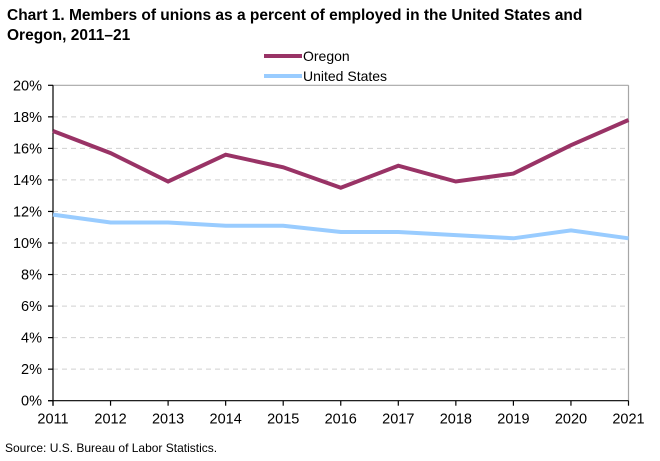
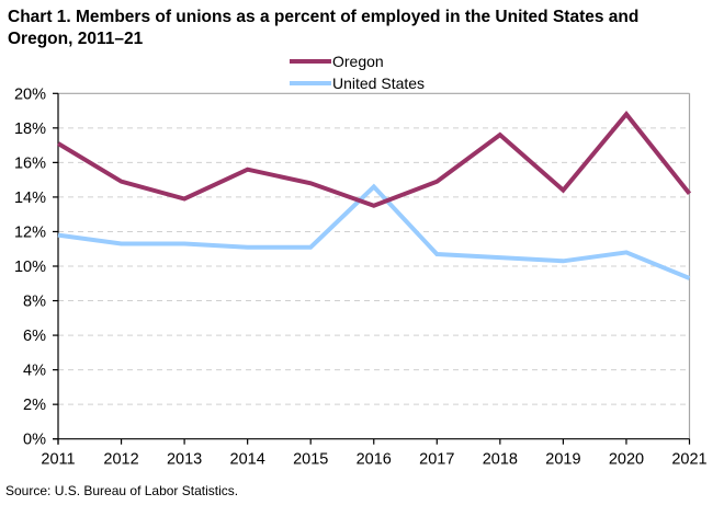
Oregon/2012: 15.7% -> 14.9%
United States/2016: 10.7% -> 14.6%
Oregon/2018: 13.9% -> 17.6%
Oregon/2020: 16.2% -> 18.8%
Oregon/2021: 17.8% -> 14.2%
United States/2021: 10.3% -> 9.3%
